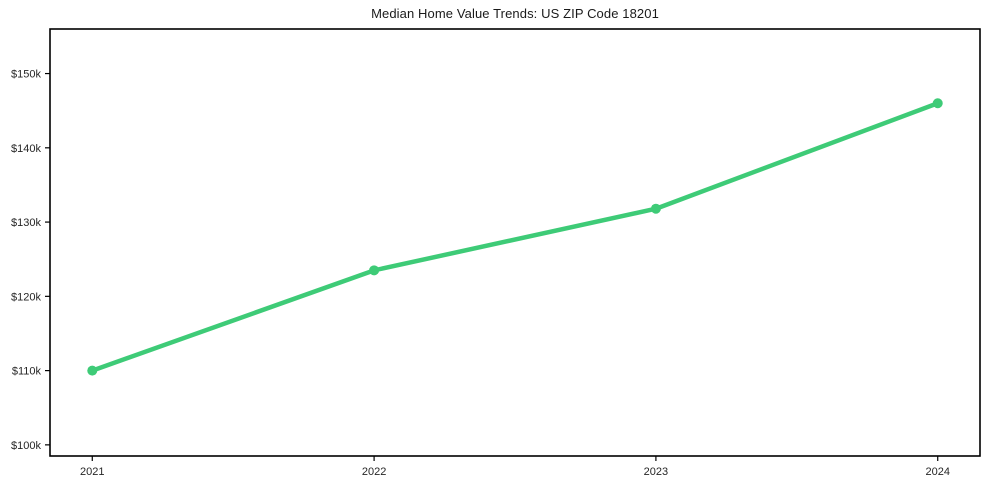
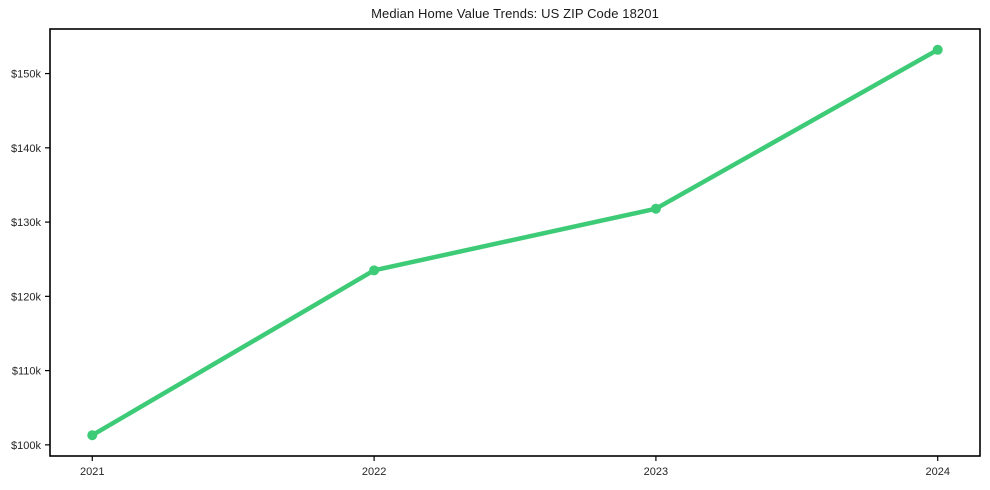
2021: $110k -> $101k
2024: $146k -> $153k
